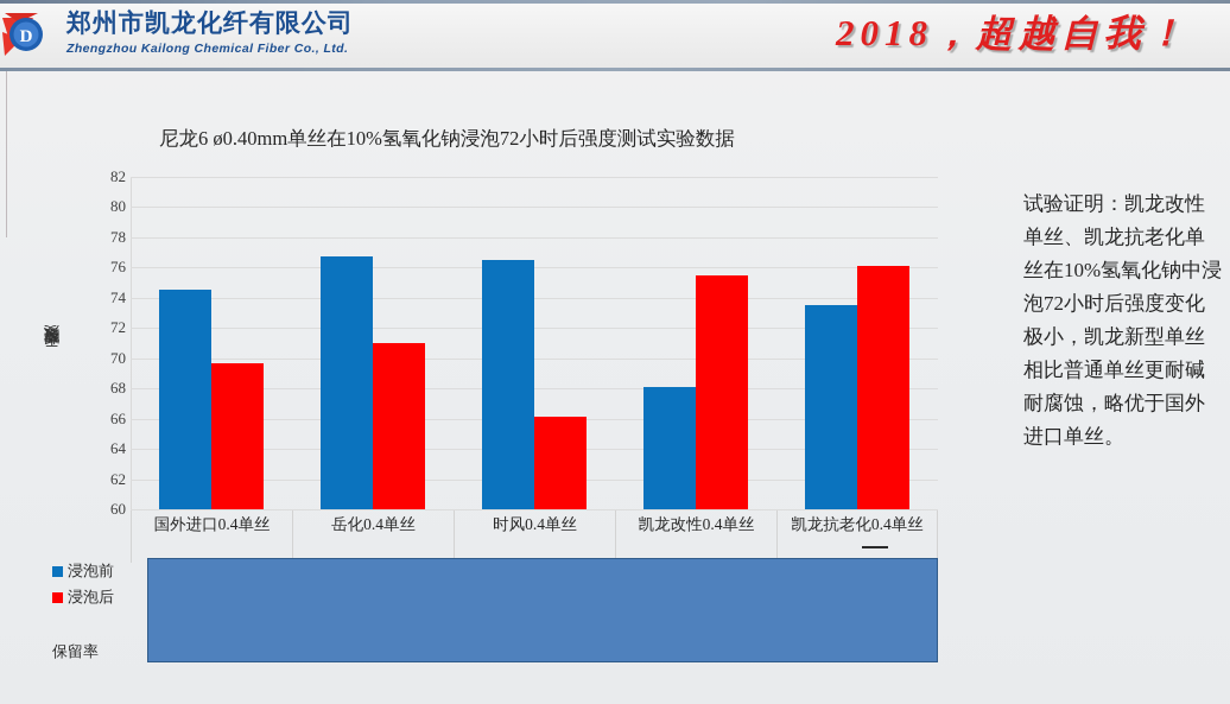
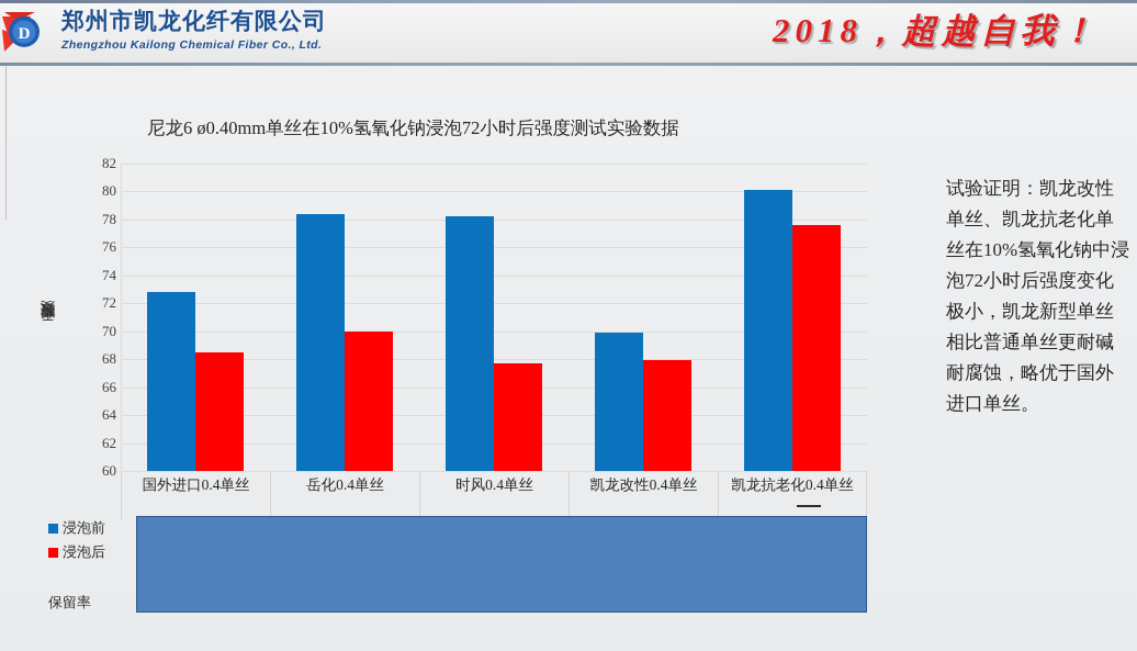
浸泡前/国外进口0.4单丝: 74.5 -> 72.8
浸泡后/国外进口0.4单丝: 69.7 -> 68.5
浸泡前/岳化0.4单丝: 76.7 -> 78.4
浸泡后/岳化0.4单丝: 71.0 -> 70.0
浸泡前/时风0.4单丝: 76.5 -> 78.2
浸泡后/时风0.4单丝: 66.1 -> 67.7
浸泡前/凯龙改性0.4单丝: 68.1 -> 69.9
浸泡后/凯龙改性0.4单丝: 75.5 -> 67.9
浸泡前/凯龙抗老化0.4单丝: 73.5 -> 80.1
浸泡后/凯龙抗老化0.4单丝: 76.1 -> 77.6
